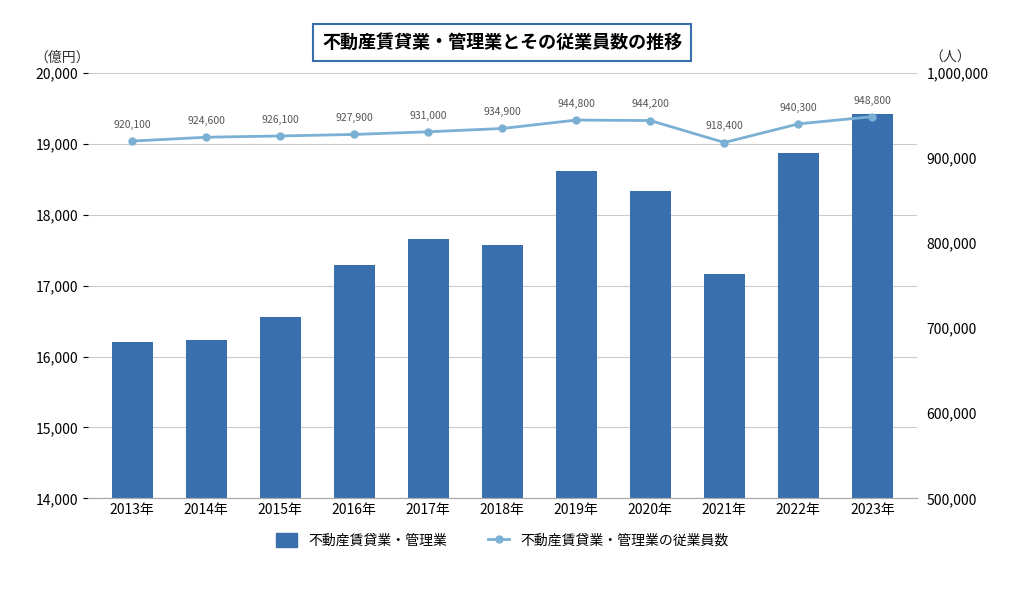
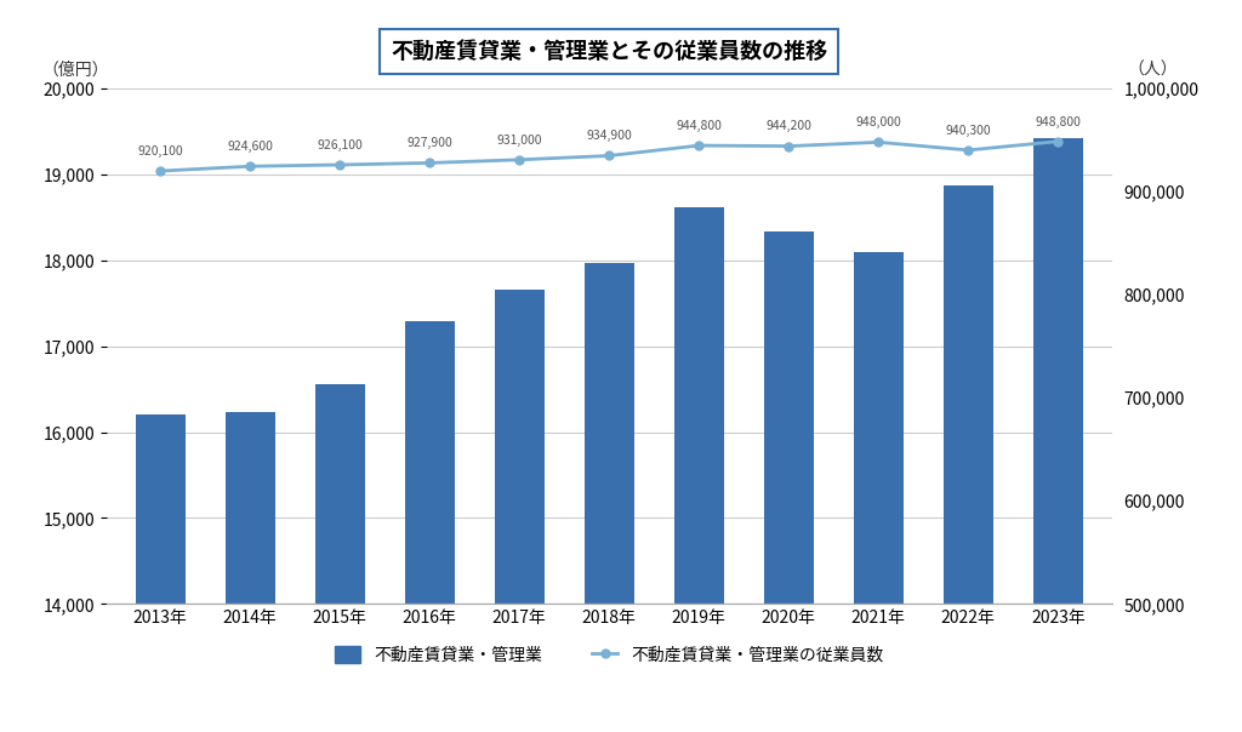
不動産賃貸業・管理業/2018年: 17,580 -> 17,970
不動産賃貸業・管理業/2021年: 17,160 -> 18,090
不動産賃貸業・管理業の従業員数/2021年: 918,400 -> 948,000
